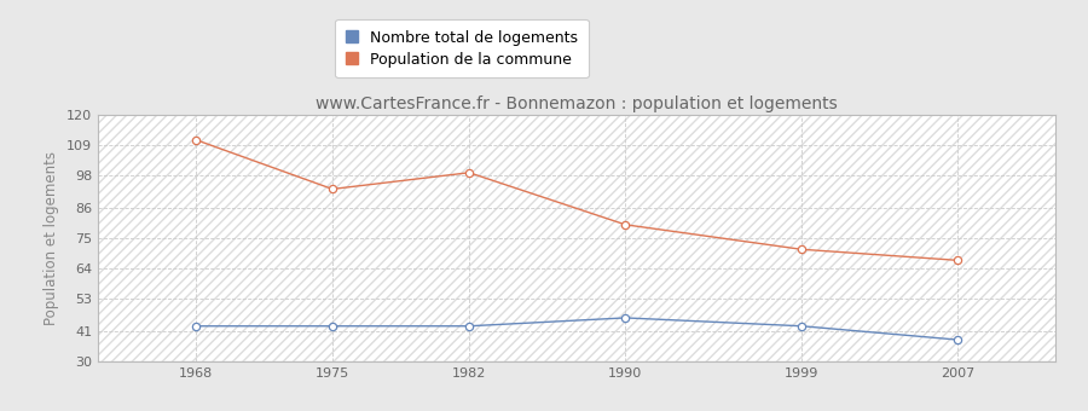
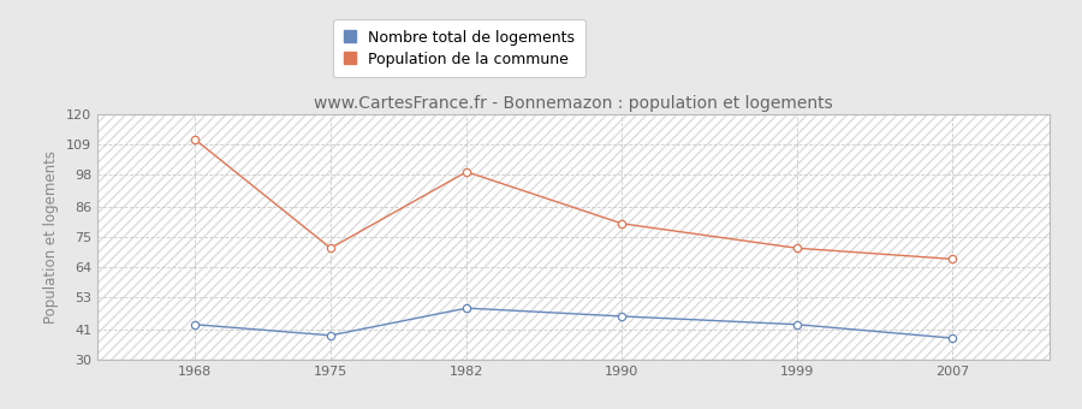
Nombre total de logements/1975: 43 -> 39
Population de la commune/1975: 93 -> 71
Nombre total de logements/1982: 43 -> 49
